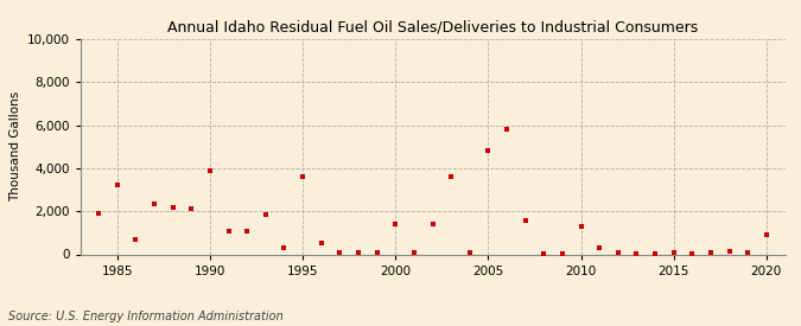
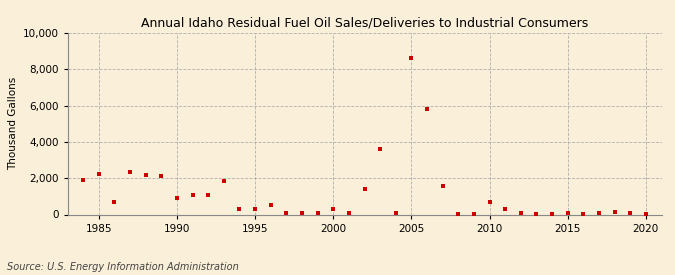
1985: 3,200 -> 2,200
1990: 3,900 -> 900
1995: 3,600 -> 300
2000: 1,400 -> 300
2005: 4,800 -> 8,600
2010: 1,300 -> 700
2020: 900 -> 0
